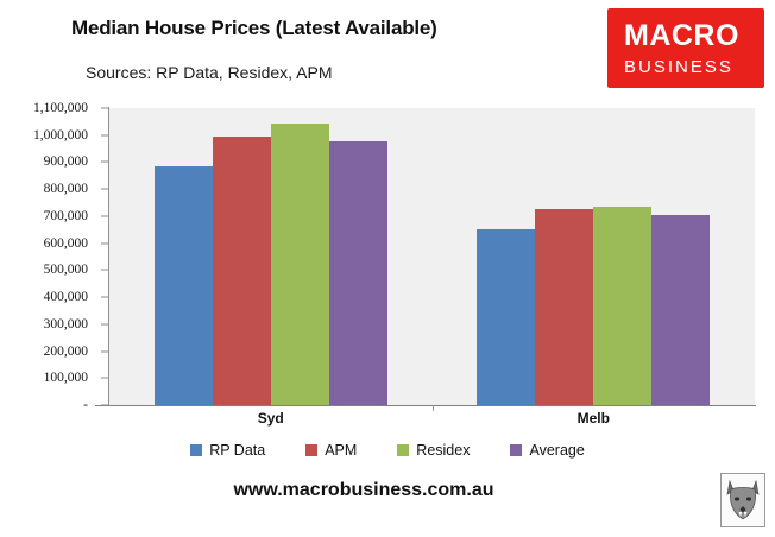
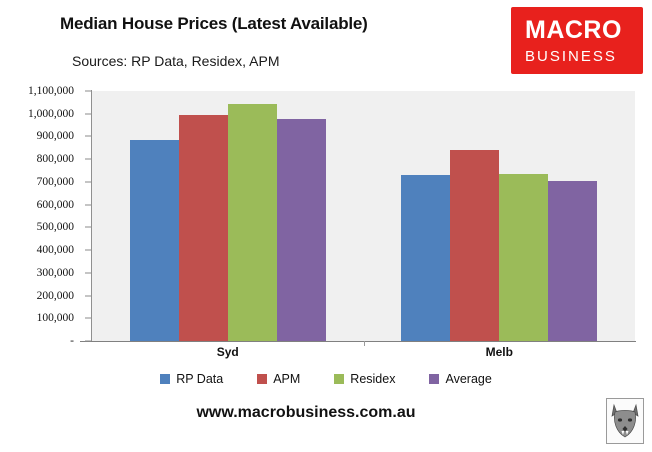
RP Data/Melb: 650000 -> 730000
APM/Melb: 720000 -> 840000
